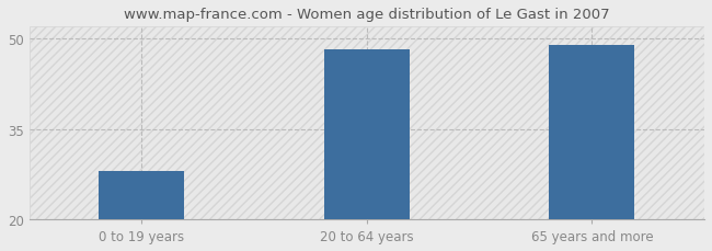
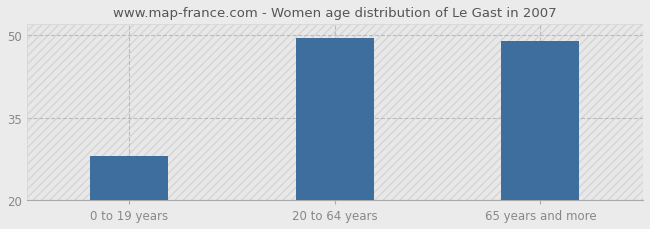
20 to 64 years: 48.2 -> 49.5
